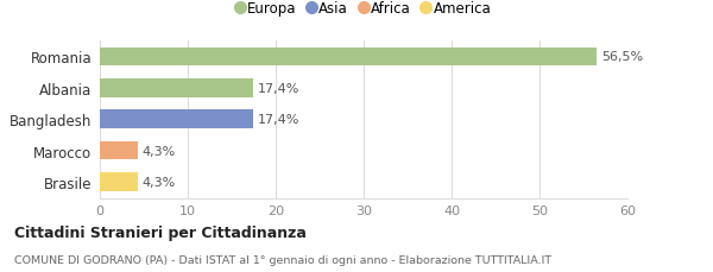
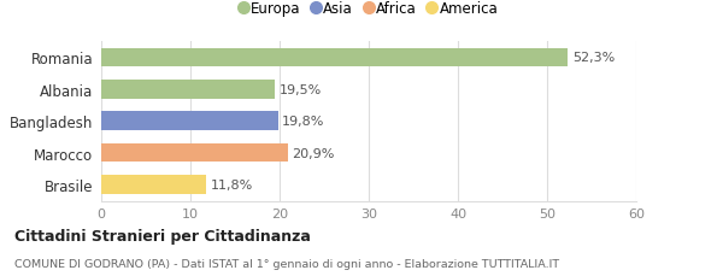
Romania: 56,5% -> 52,3%
Albania: 17,4% -> 19,5%
Bangladesh: 17,4% -> 19,8%
Marocco: 4,3% -> 20,9%
Brasile: 4,3% -> 11,8%
